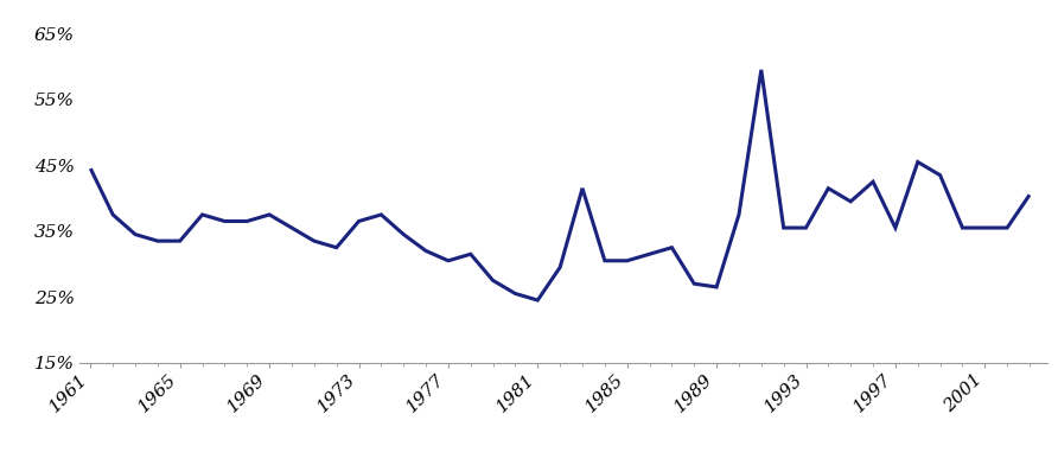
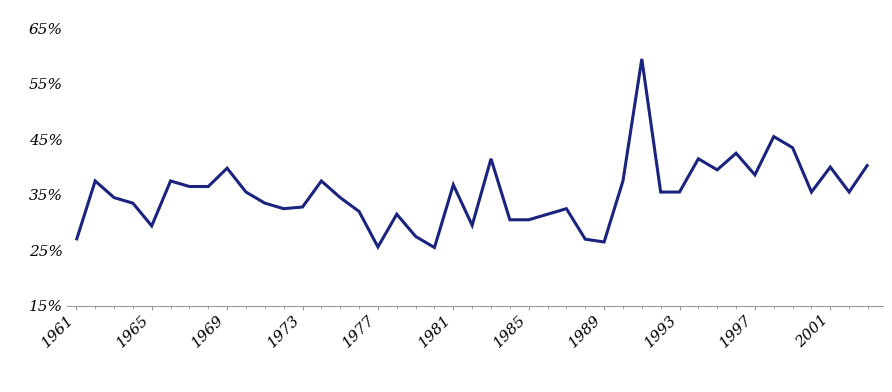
1961: 44.5% -> 26.8%
1965: 33.5% -> 29.4%
1969: 37.5% -> 39.8%
1973: 36.5% -> 32.8%
1977: 30.5% -> 25.6%
1981: 24.5% -> 36.8%
1997: 35.5% -> 38.6%
2001: 35.5% -> 40.0%
